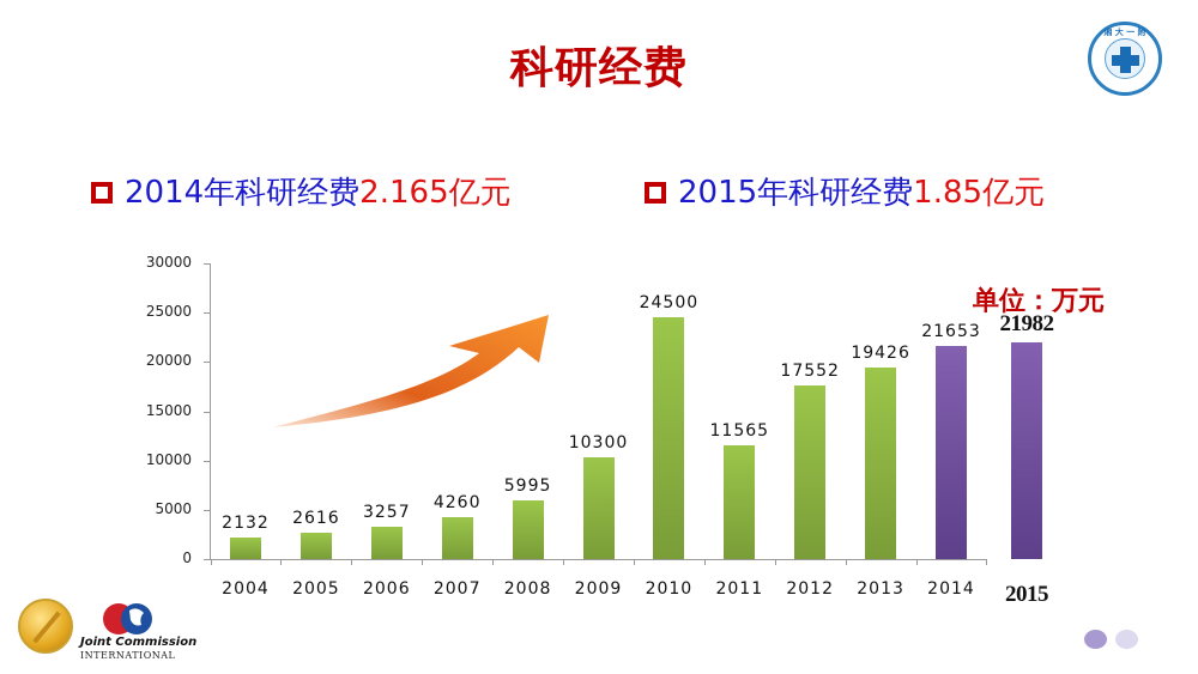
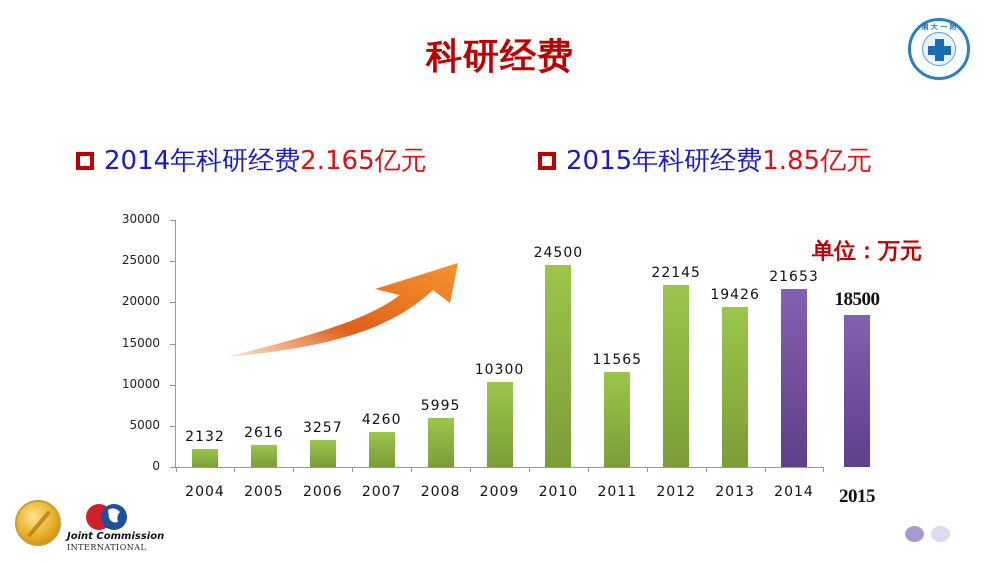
2012: 17552 -> 22145
2015: 21982 -> 18500
